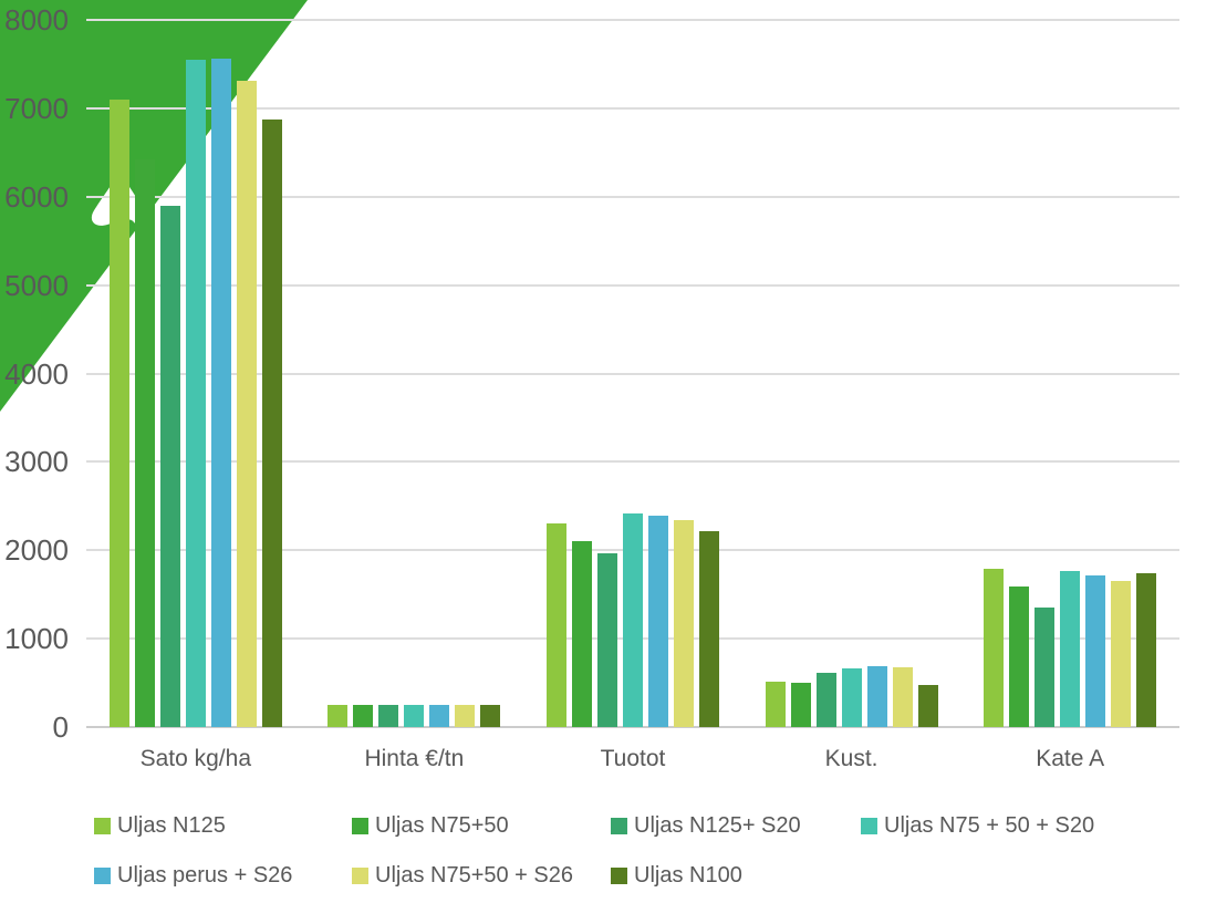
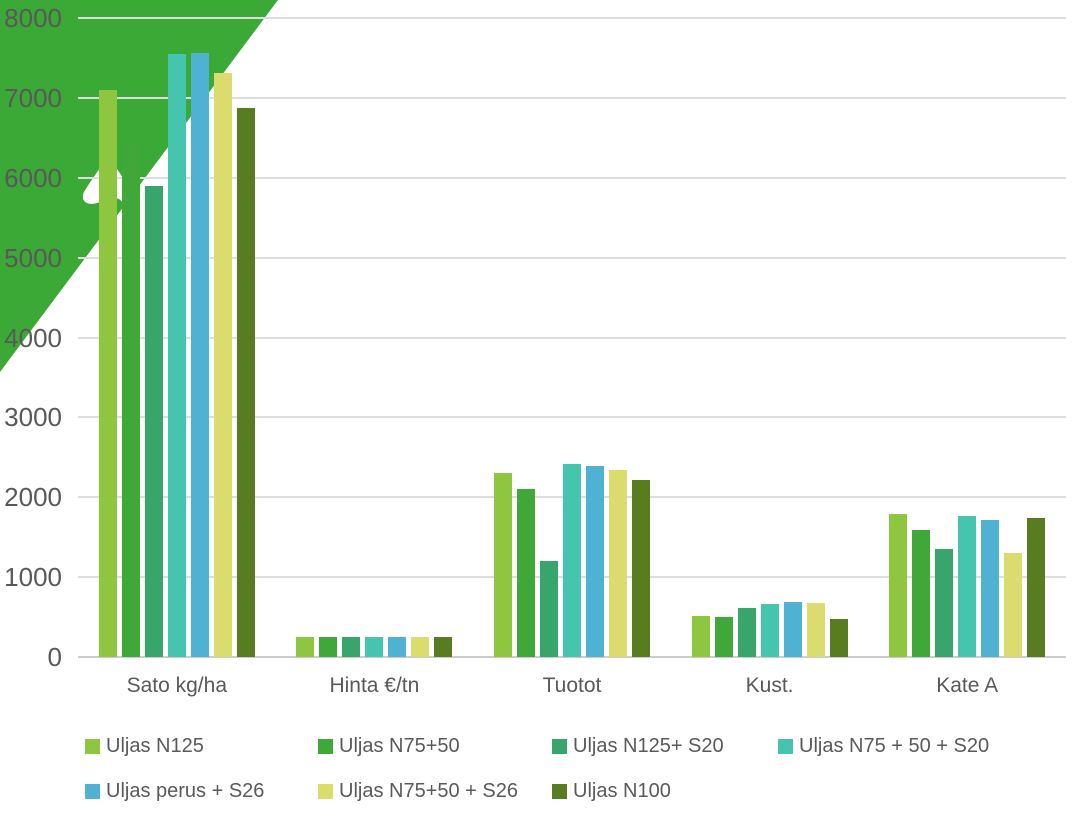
Uljas N125+ S20/Tuotot: 2000 -> 1200
Uljas N75+50 + S26/Kate A: 1600 -> 1300
